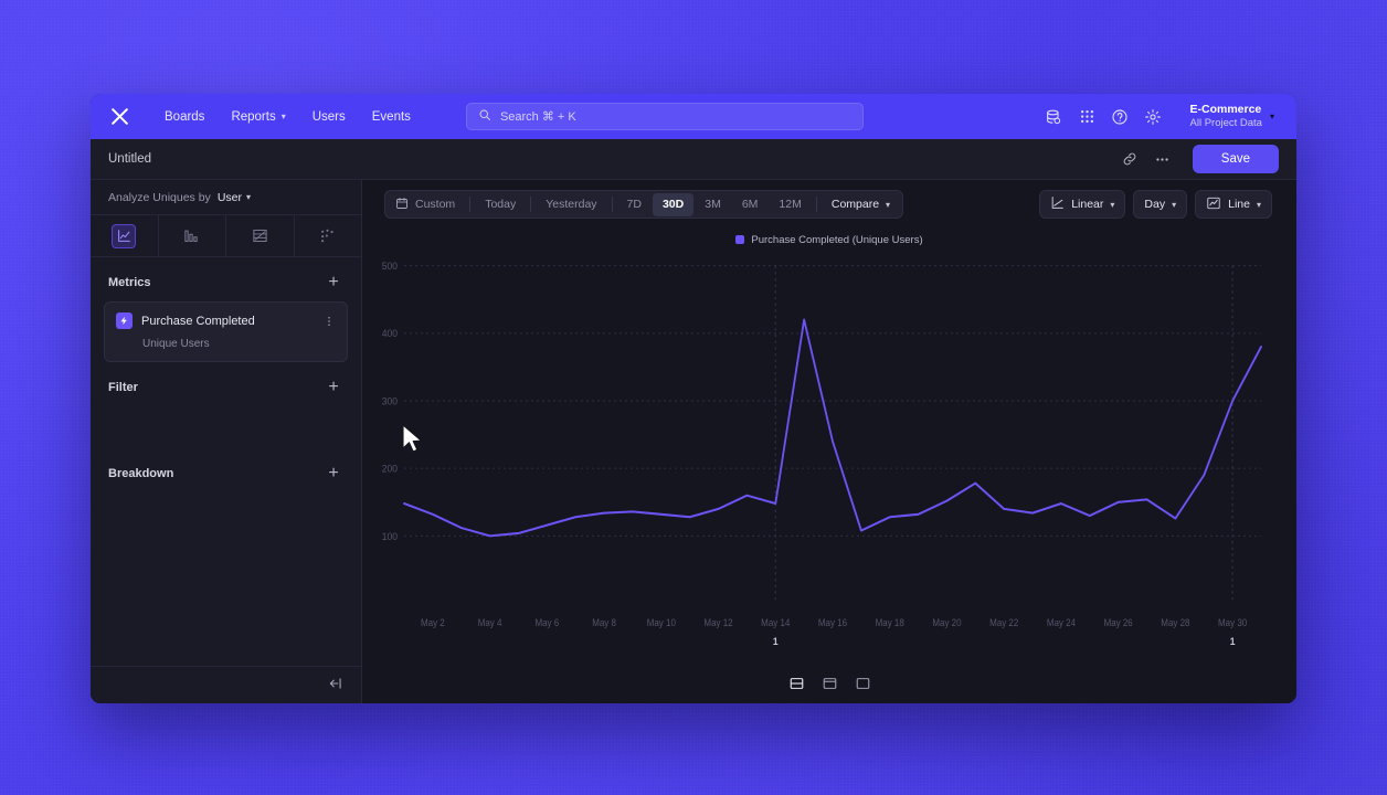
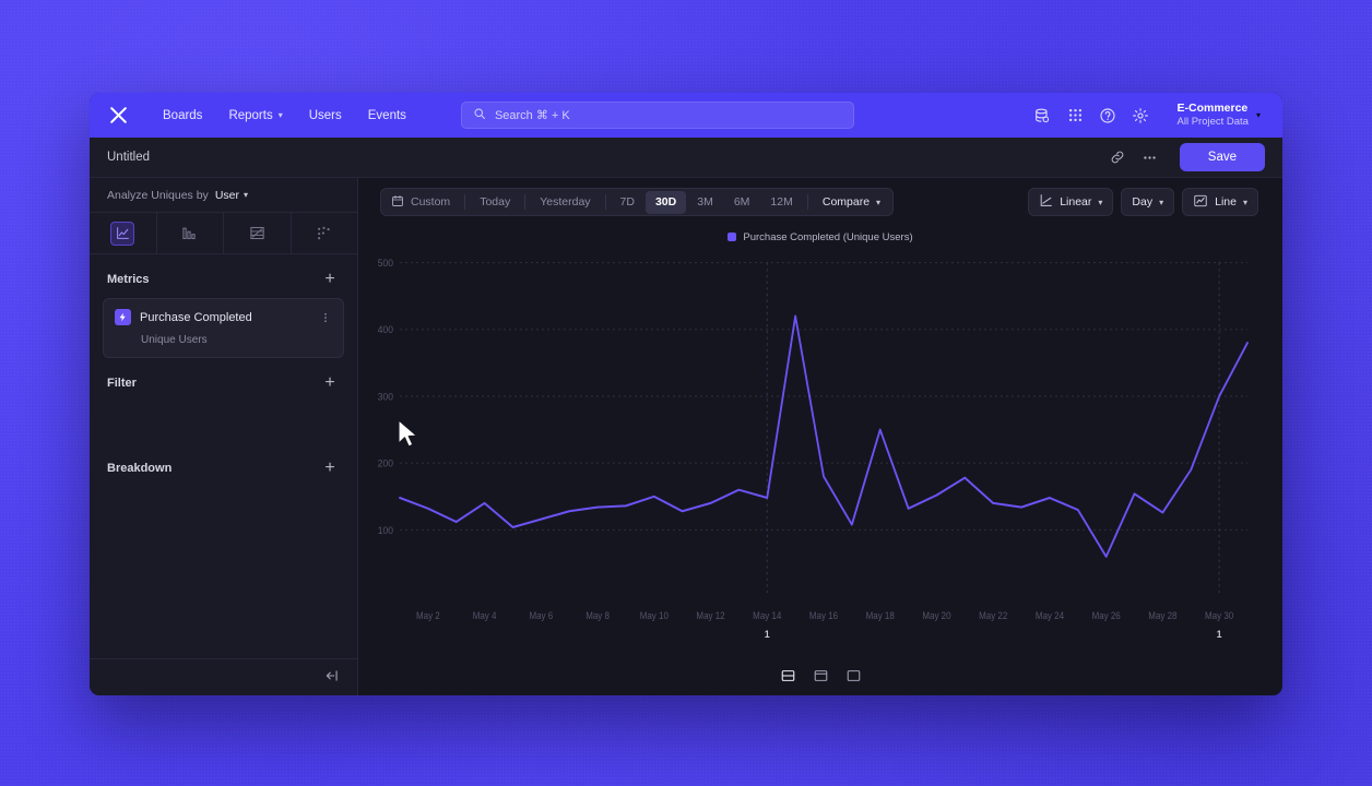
May 4: 100 -> 140
May 10: 130 -> 150
May 16: 240 -> 180
May 18: 130 -> 250
May 26: 150 -> 60
